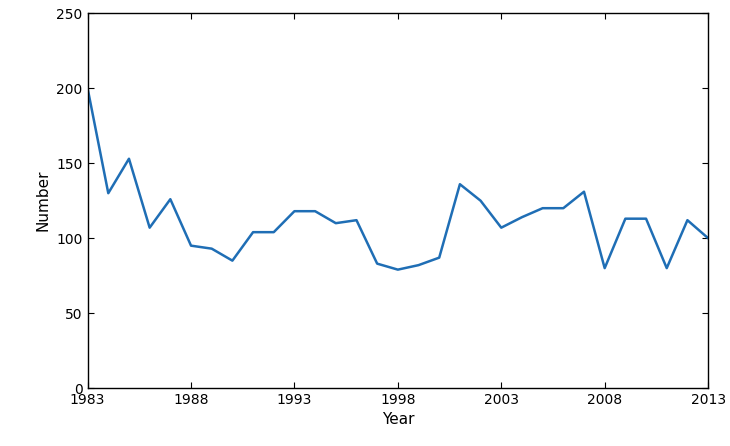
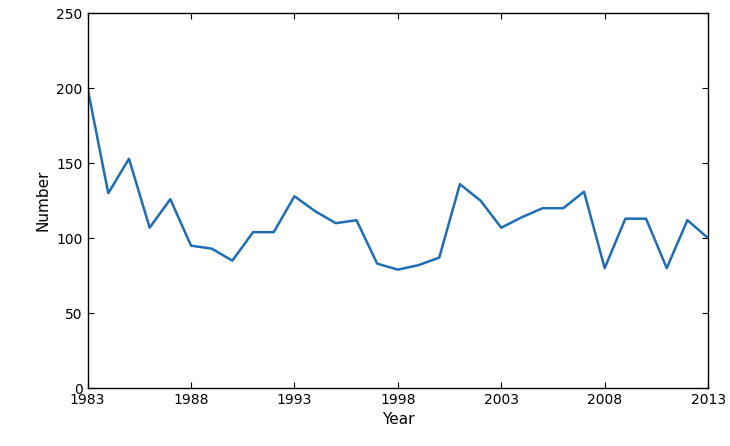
1993: 118 -> 128
